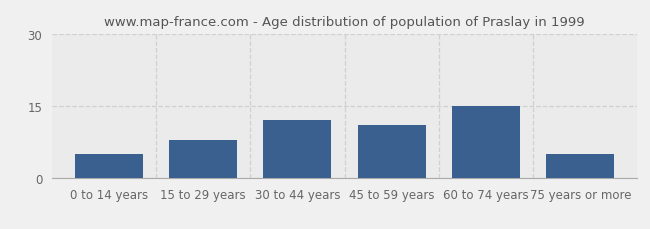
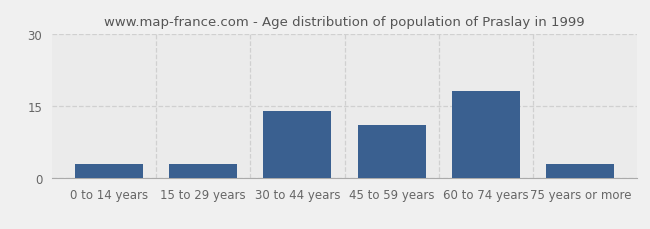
0 to 14 years: 5 -> 3
15 to 29 years: 8 -> 3
30 to 44 years: 12 -> 14
60 to 74 years: 15 -> 18
75 years or more: 5 -> 3
